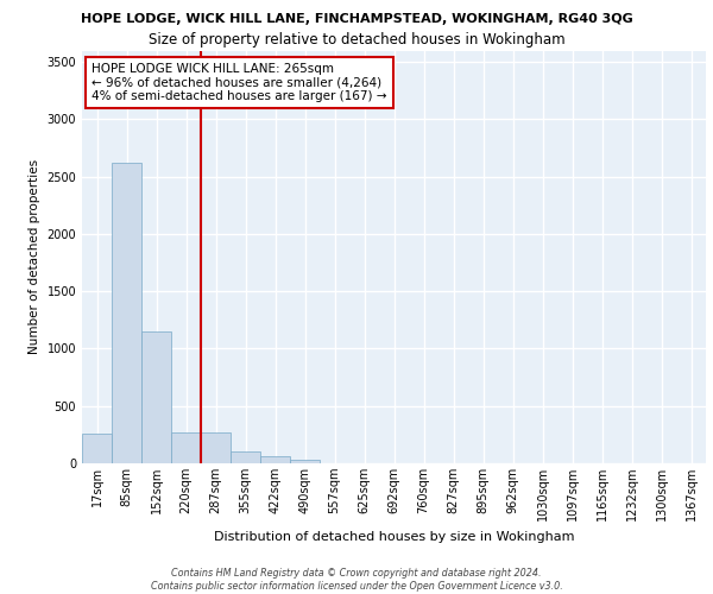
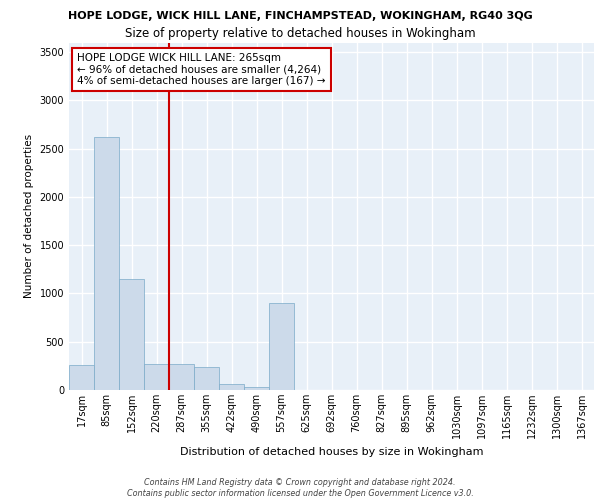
355sqm: 100 -> 240
557sqm: 0 -> 900
